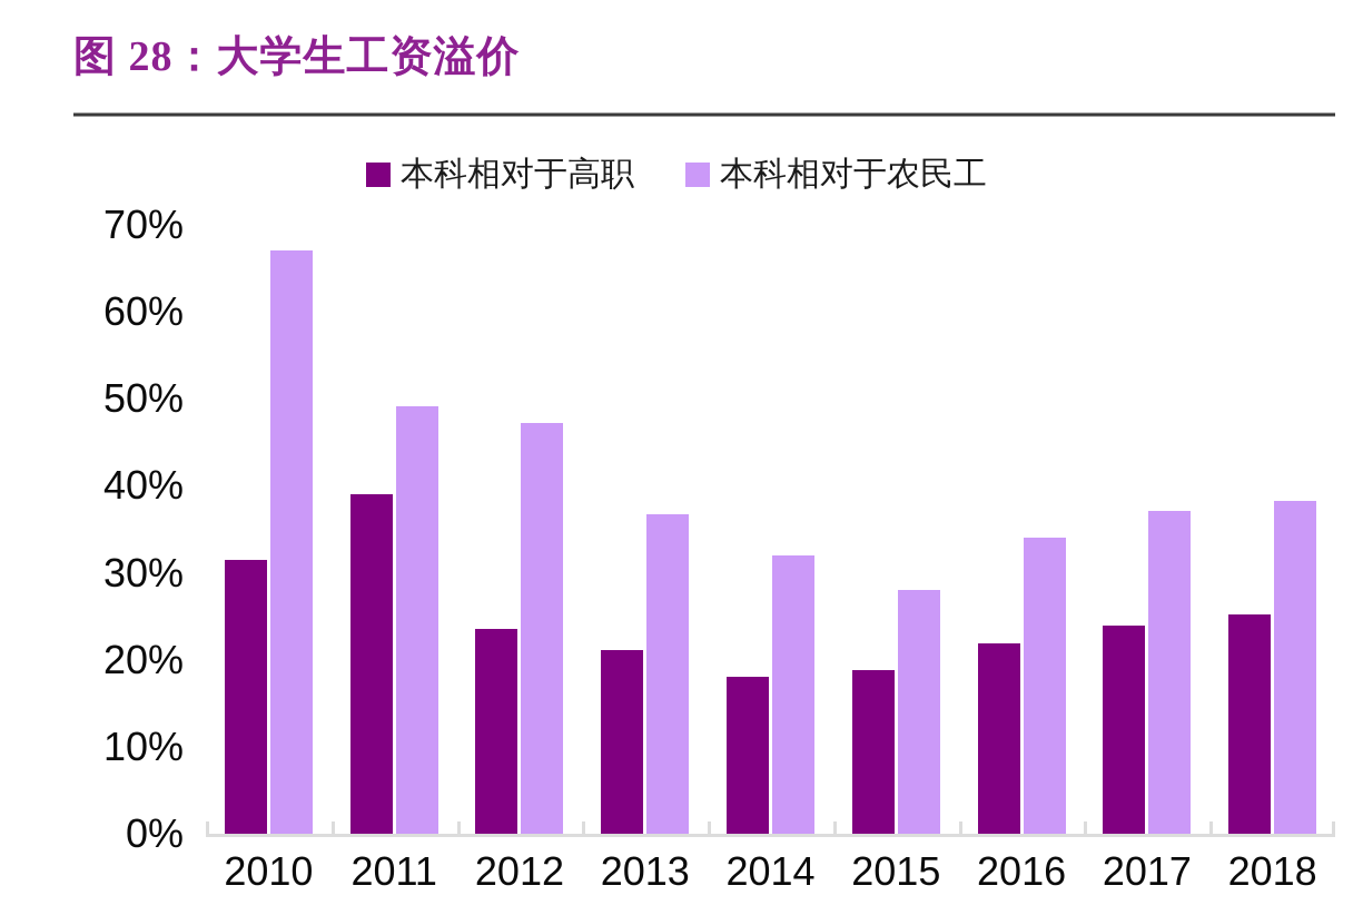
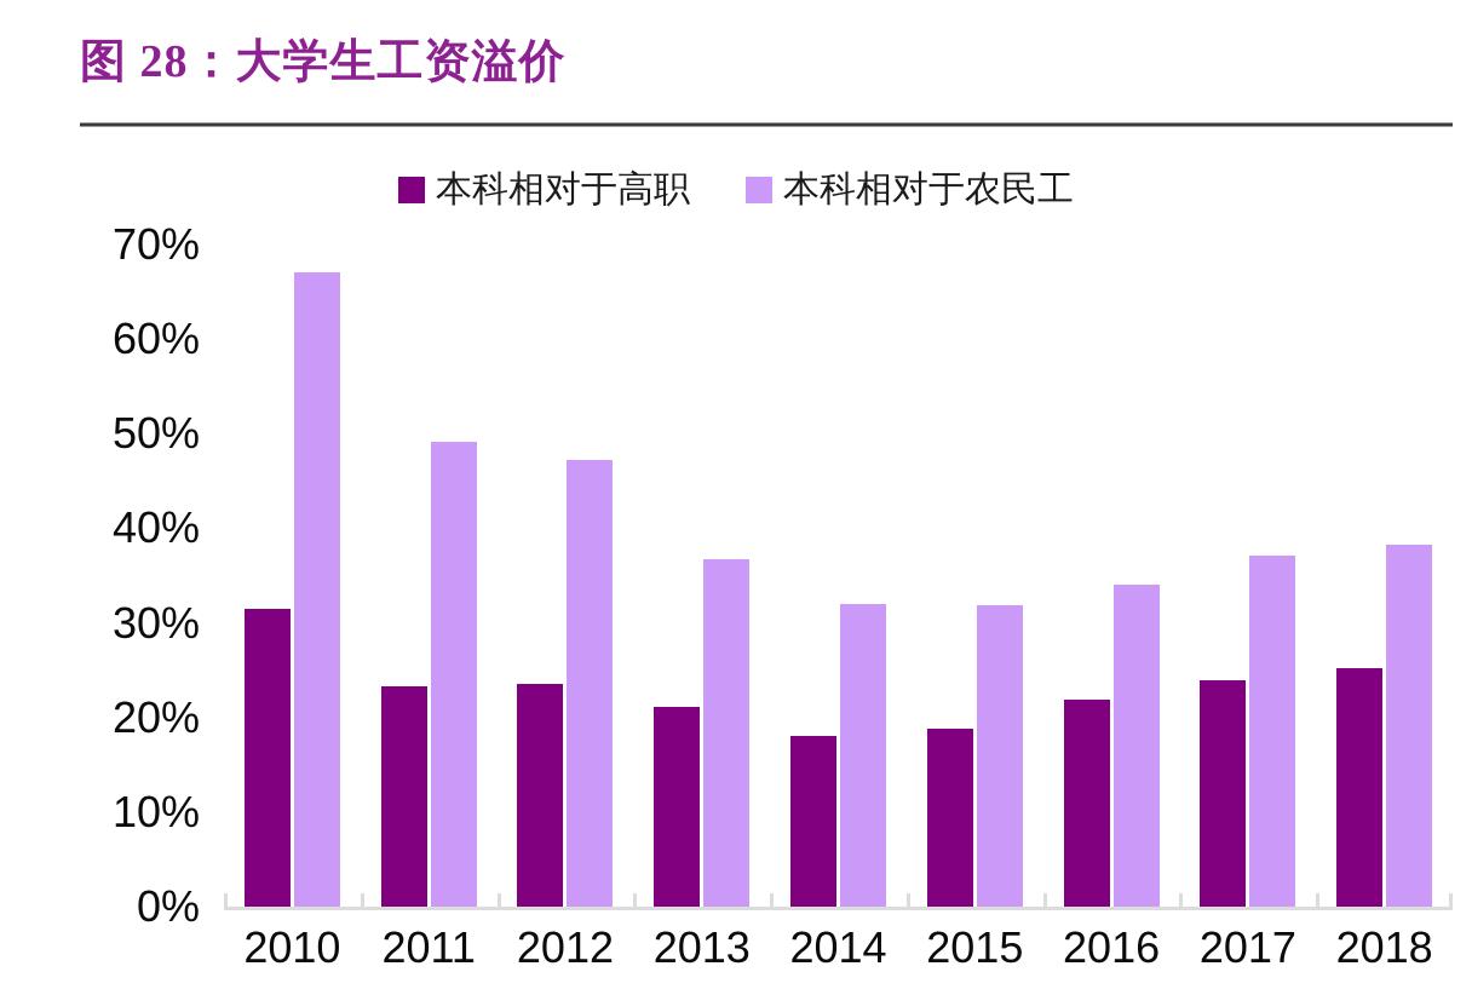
本科相对于高职/2011: 39% -> 23%
本科相对于农民工/2015: 28% -> 32%
